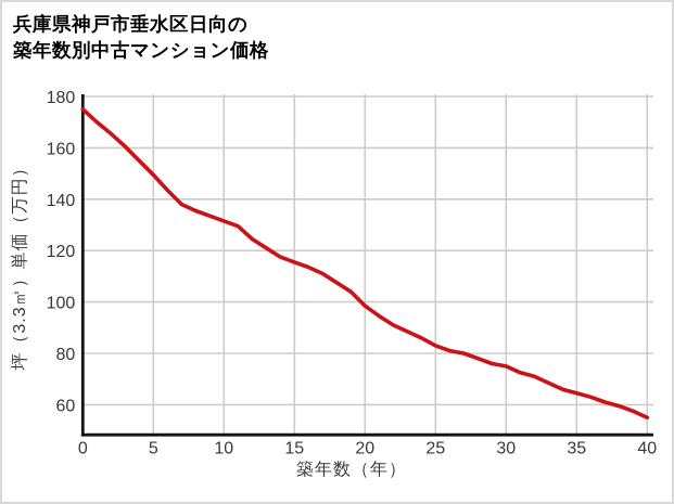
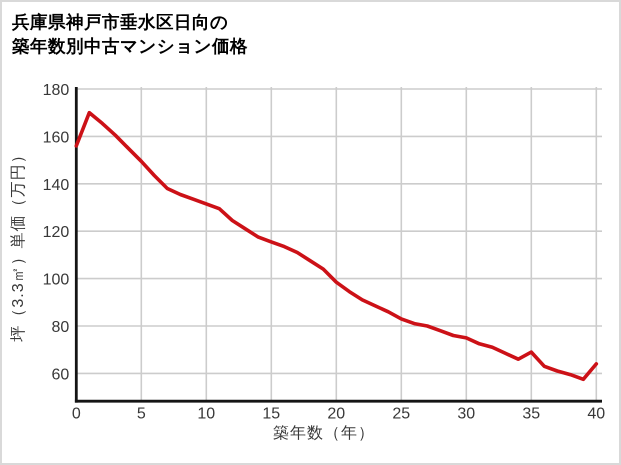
0: 175 -> 156
35: 64 -> 69
40: 55 -> 64
